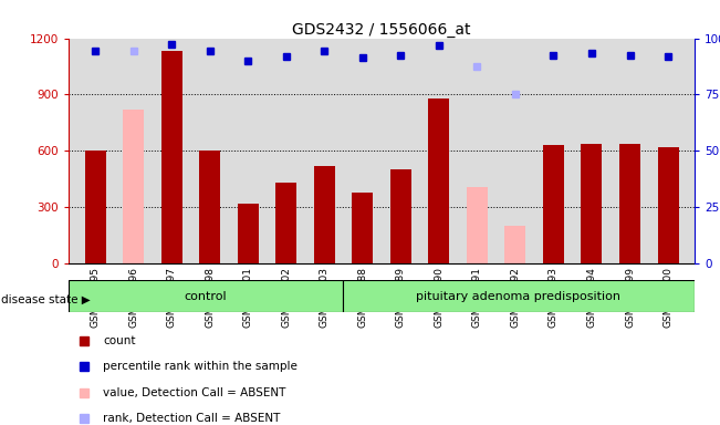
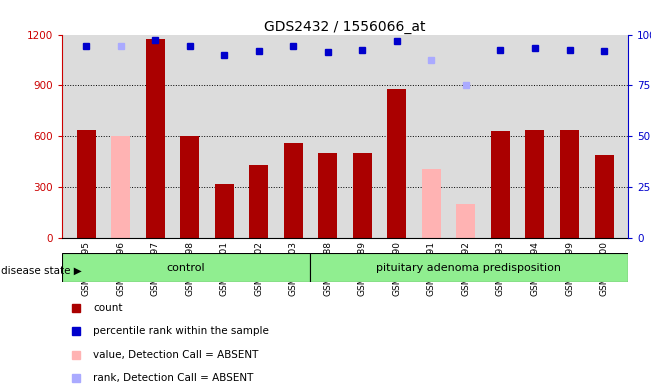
GSM100895: 600 -> 640
GSM100896: 820 -> 600
GSM100897: 1130 -> 1180
GSM100903: 520 -> 560
GSM100888: 380 -> 500
GSM100900: 620 -> 490
